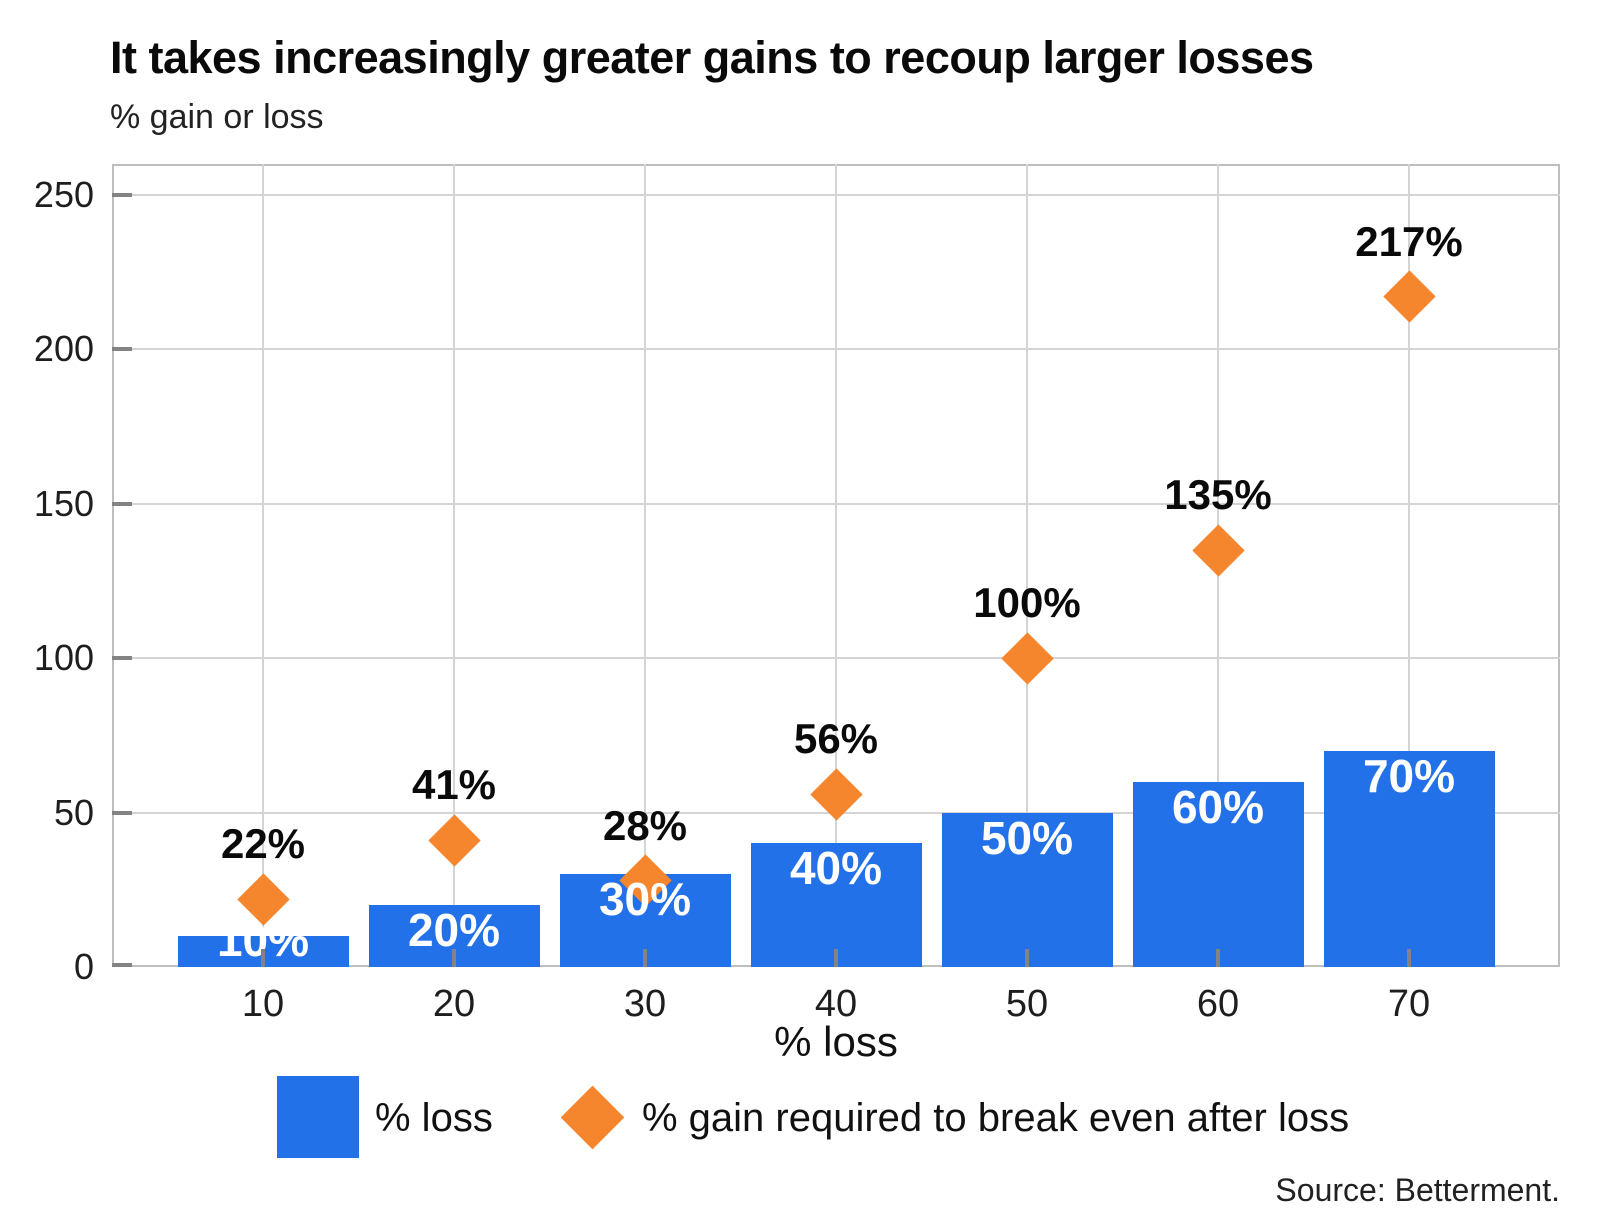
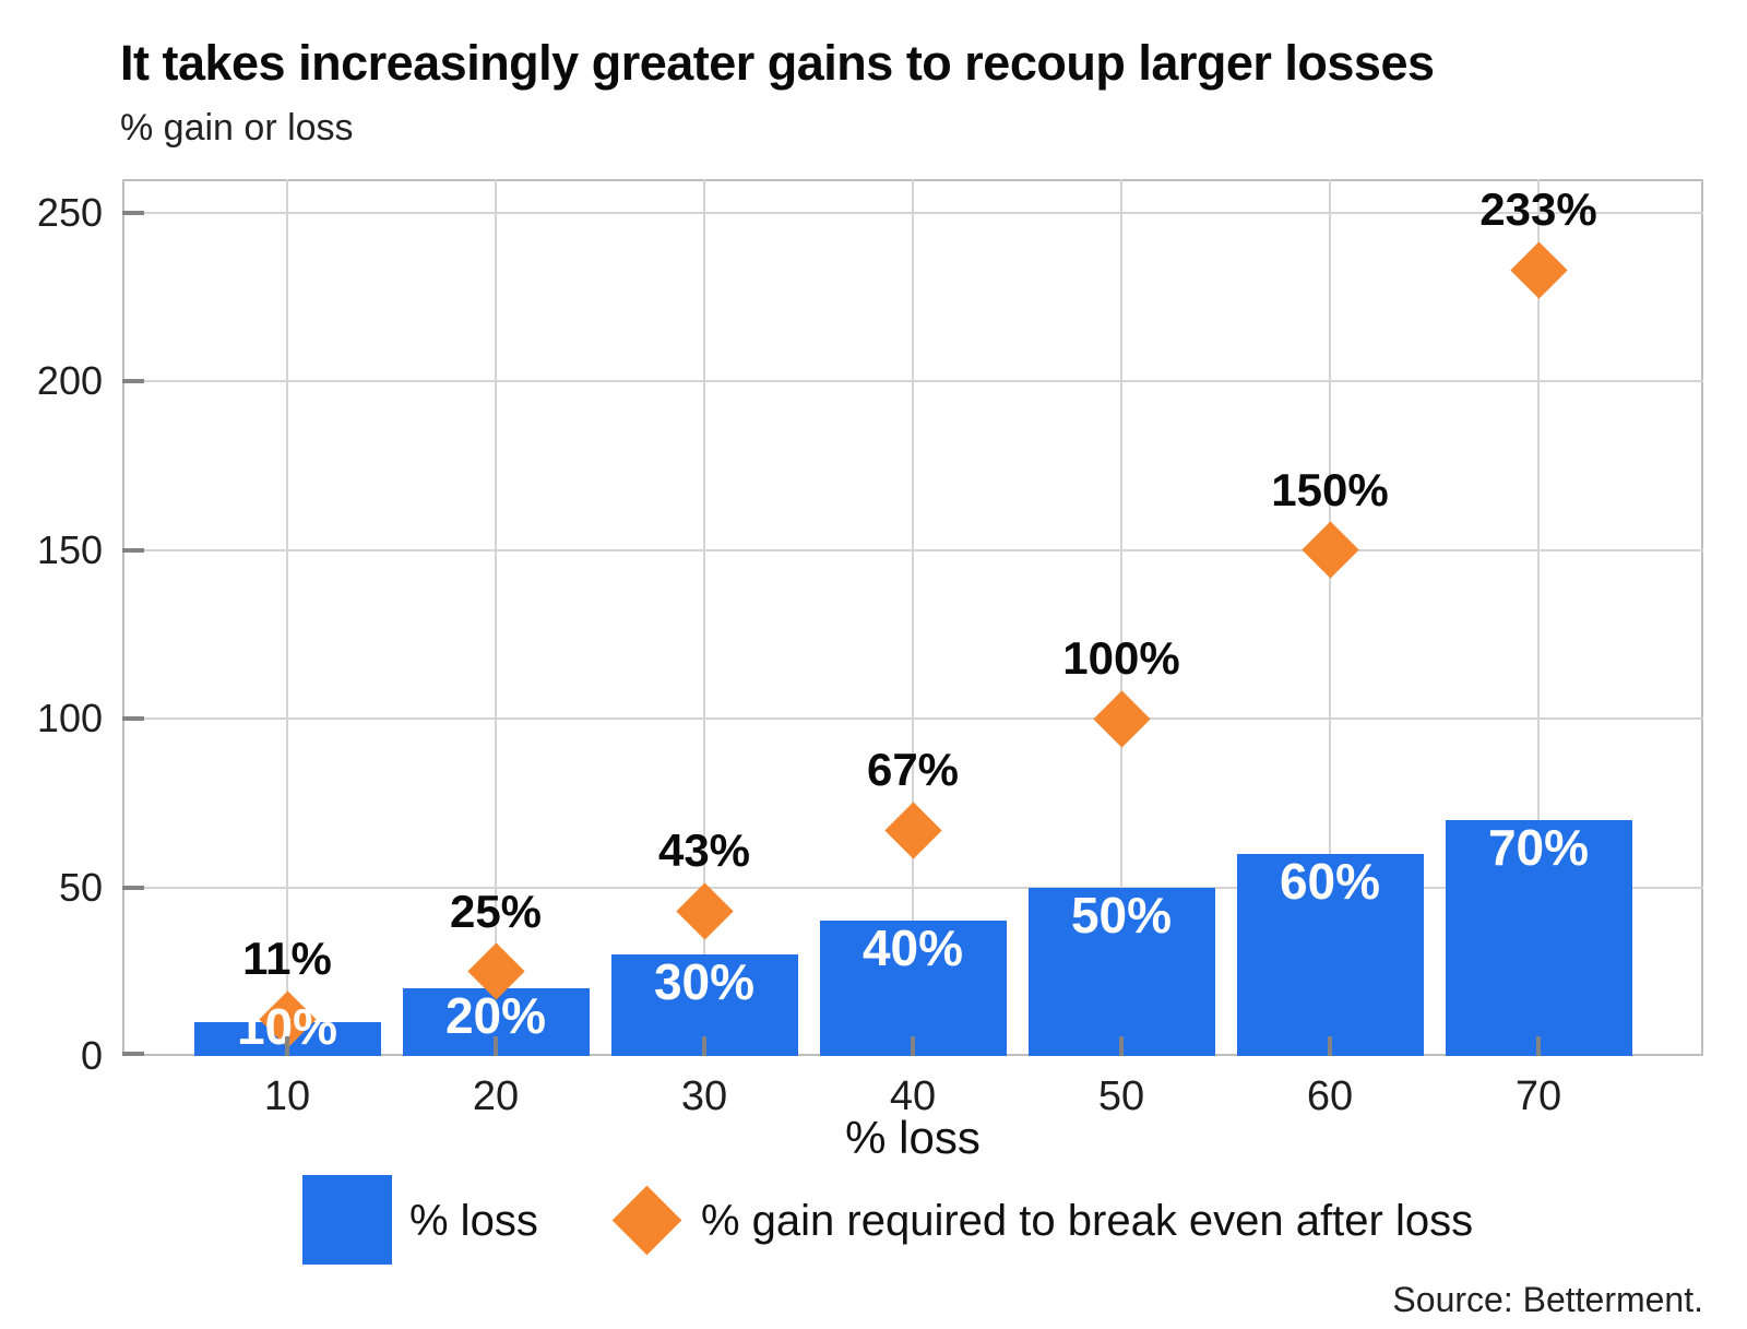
% gain required to break even after loss/10: 22% -> 11%
% gain required to break even after loss/20: 41% -> 25%
% gain required to break even after loss/30: 28% -> 43%
% gain required to break even after loss/40: 56% -> 67%
% gain required to break even after loss/60: 135% -> 150%
% gain required to break even after loss/70: 217% -> 233%
